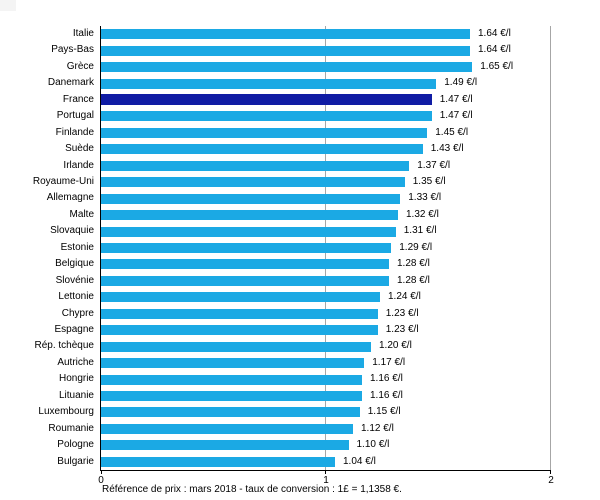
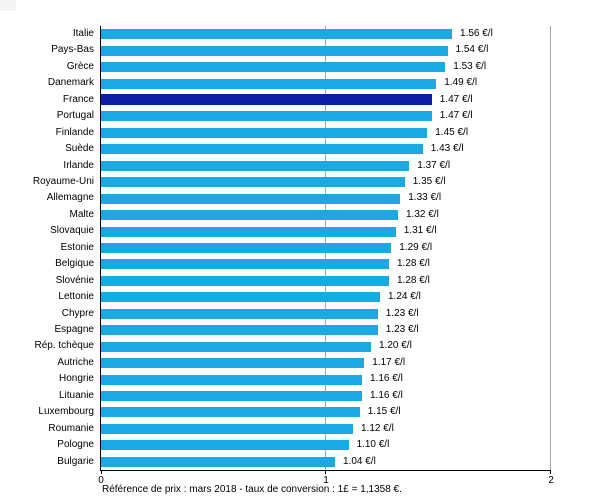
Italie: 1.64 -> 1.56
Pays-Bas: 1.64 -> 1.54
Grèce: 1.65 -> 1.53
